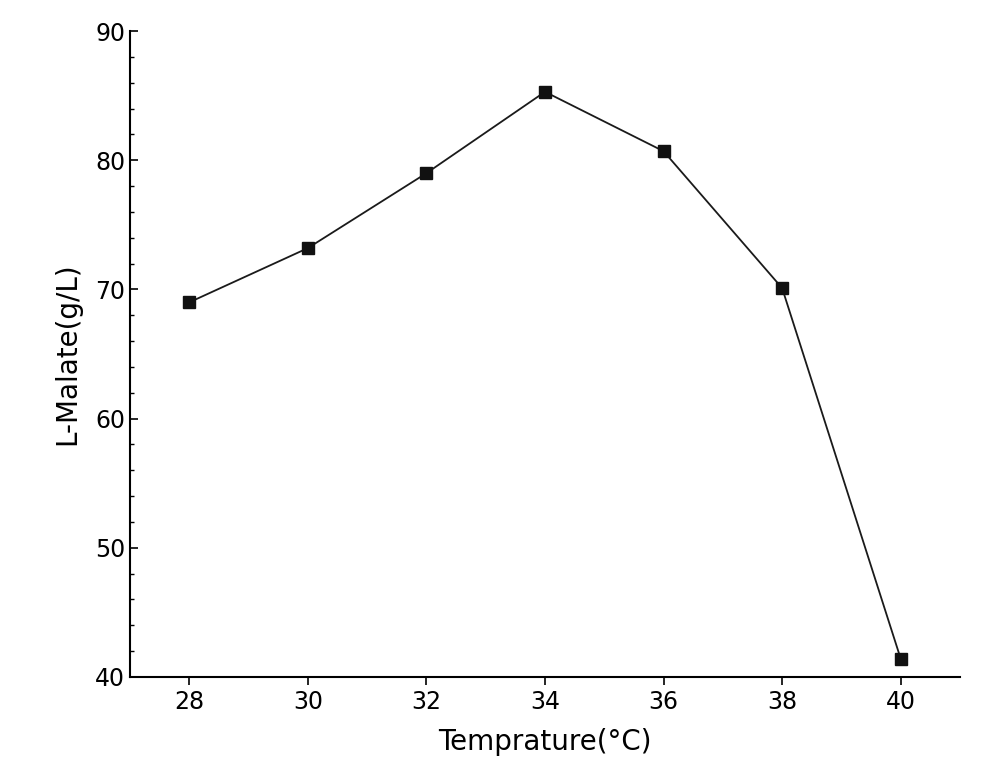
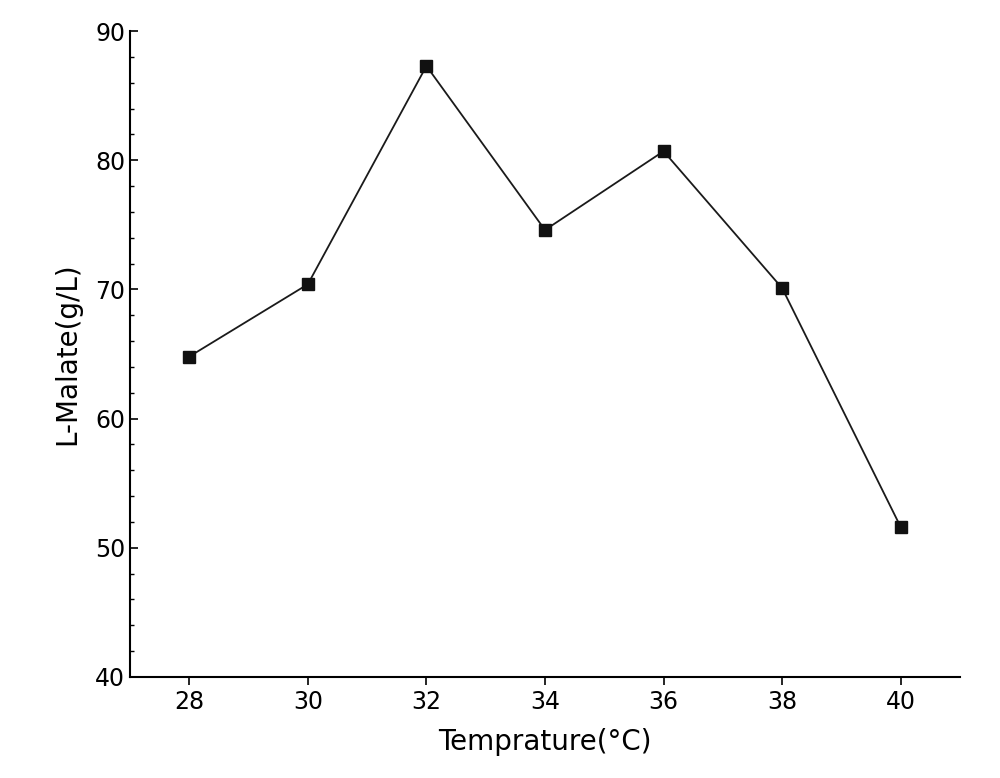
28: 69.0 -> 64.8
30: 73.2 -> 70.4
32: 79.0 -> 87.3
34: 85.3 -> 74.6
40: 41.4 -> 51.6
